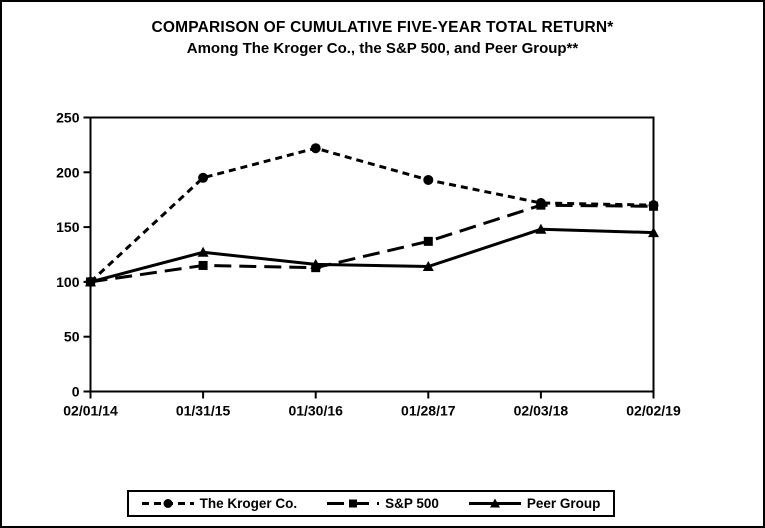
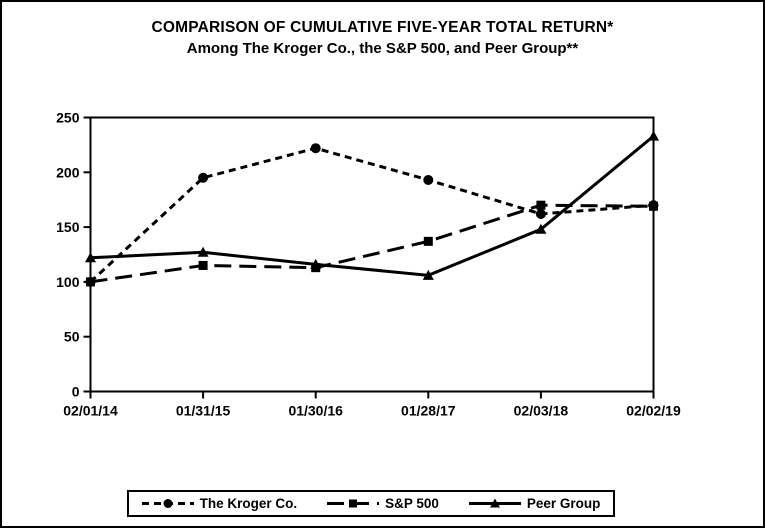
Peer Group/02/01/14: 100 -> 122
Peer Group/01/28/17: 114 -> 106
The Kroger Co./02/03/18: 172 -> 162
Peer Group/02/02/19: 145 -> 233
